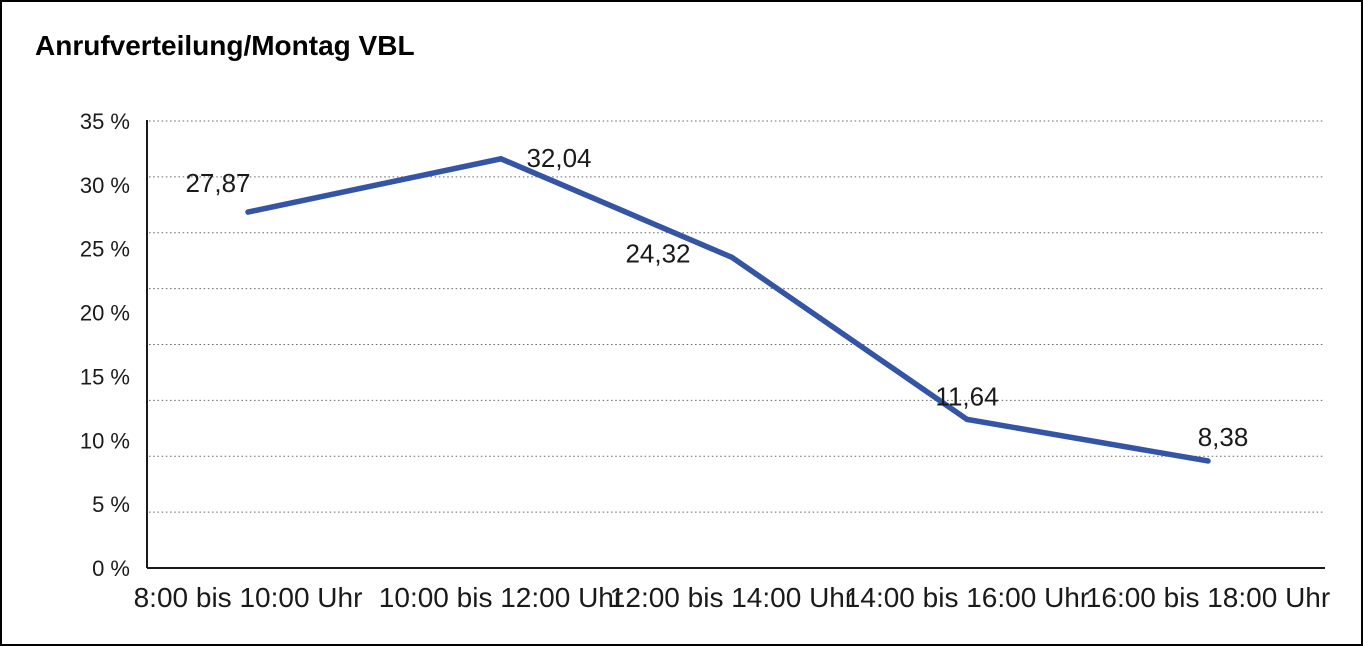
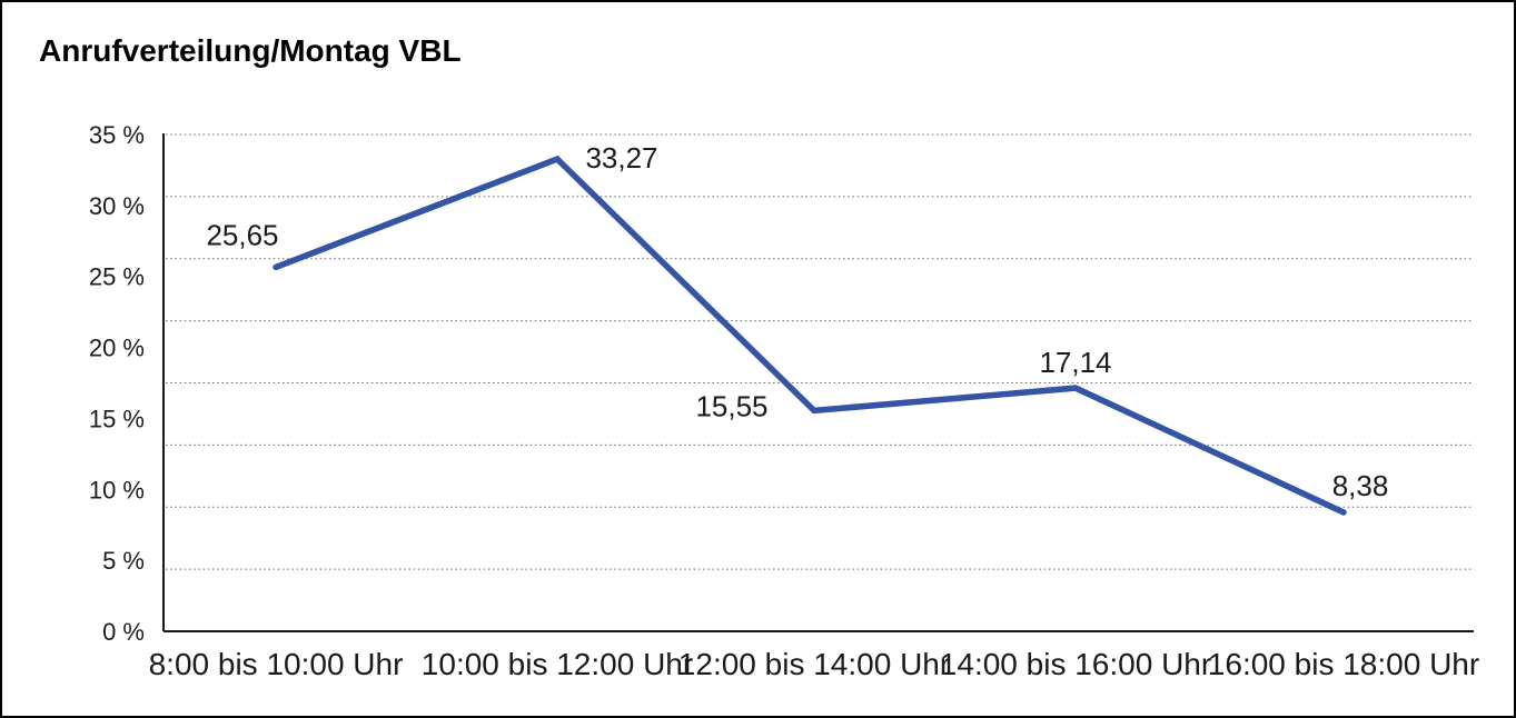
8:00 bis 10:00 Uhr: 27,87 -> 25,65
10:00 bis 12:00 Uhr: 32,04 -> 33,27
12:00 bis 14:00 Uhr: 24,32 -> 15,55
14:00 bis 16:00 Uhr: 11,64 -> 17,14
